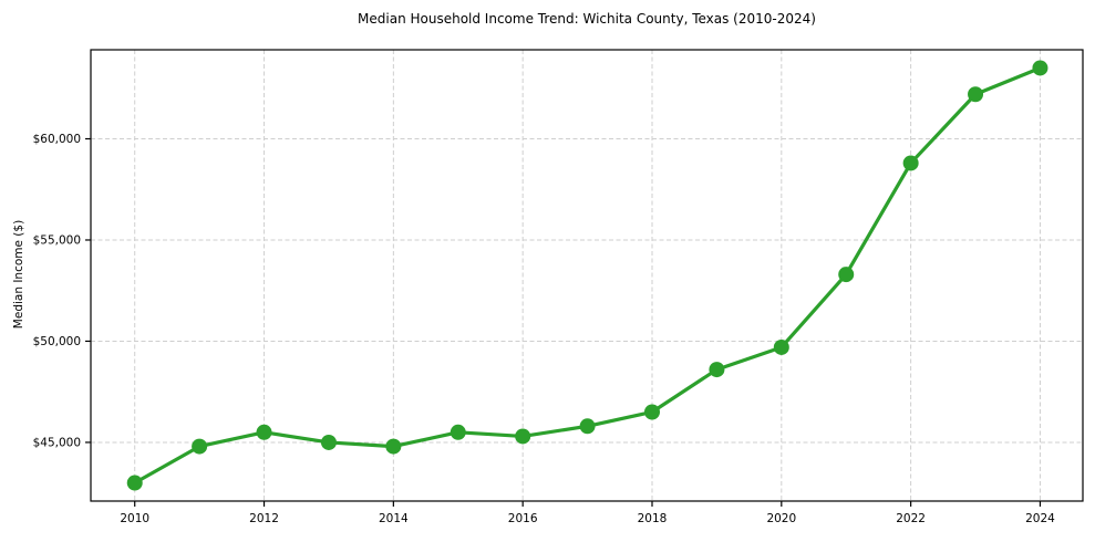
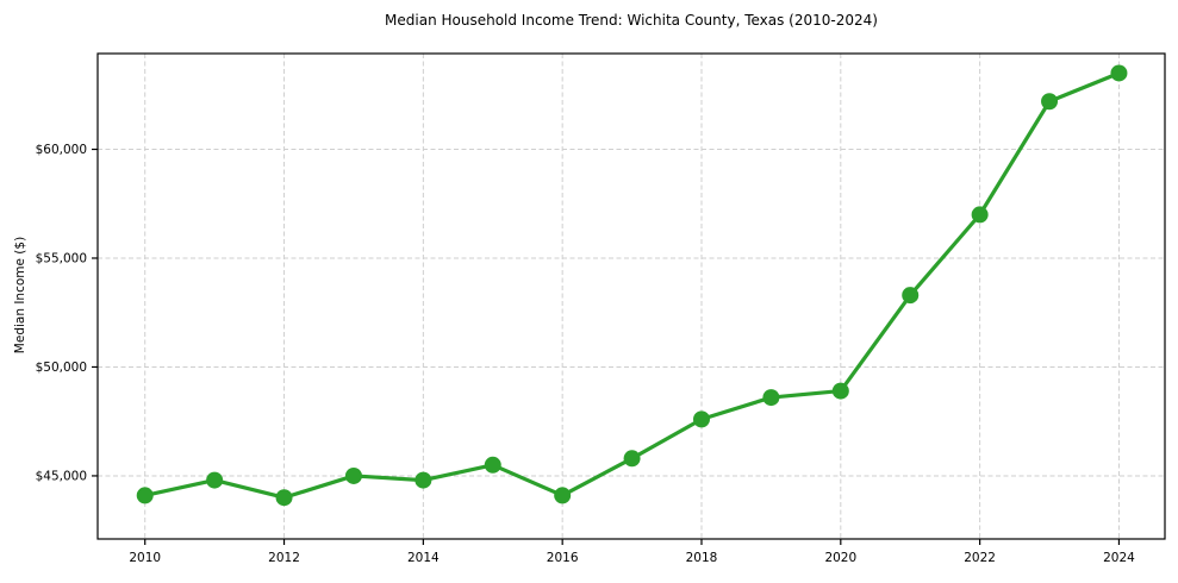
2010: $43000 -> $44100
2012: $45500 -> $44000
2016: $45300 -> $44100
2018: $46500 -> $47600
2020: $49700 -> $48900
2022: $58800 -> $57000
